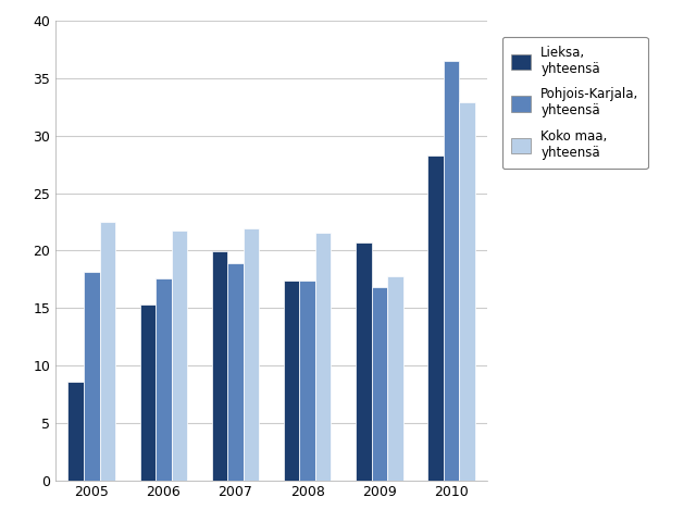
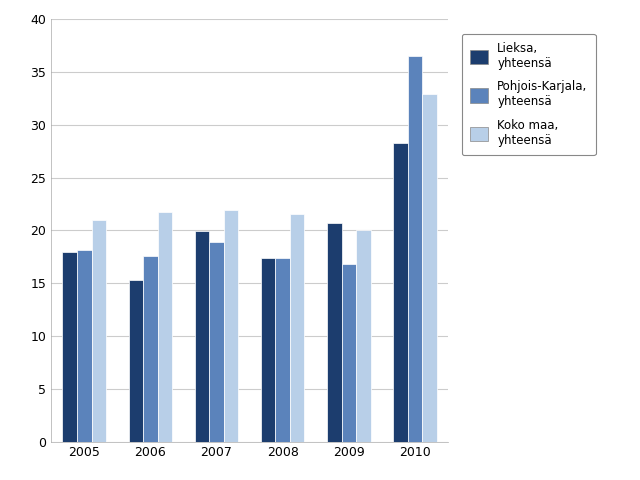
Lieksa, yhteensä/2005: 8.6 -> 18.0
Koko maa, yhteensä/2005: 22.5 -> 21.0
Koko maa, yhteensä/2009: 17.8 -> 20.0
